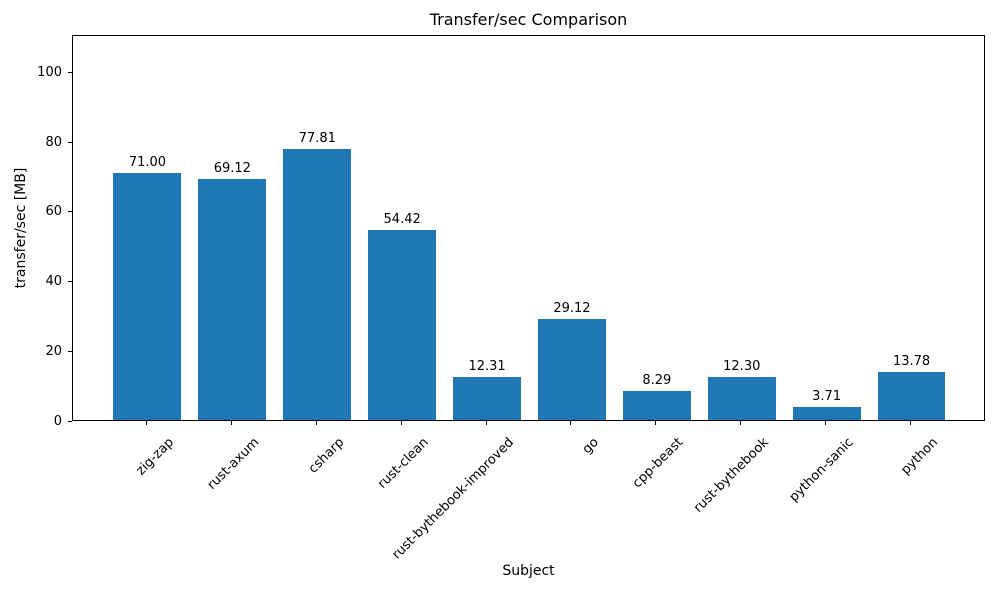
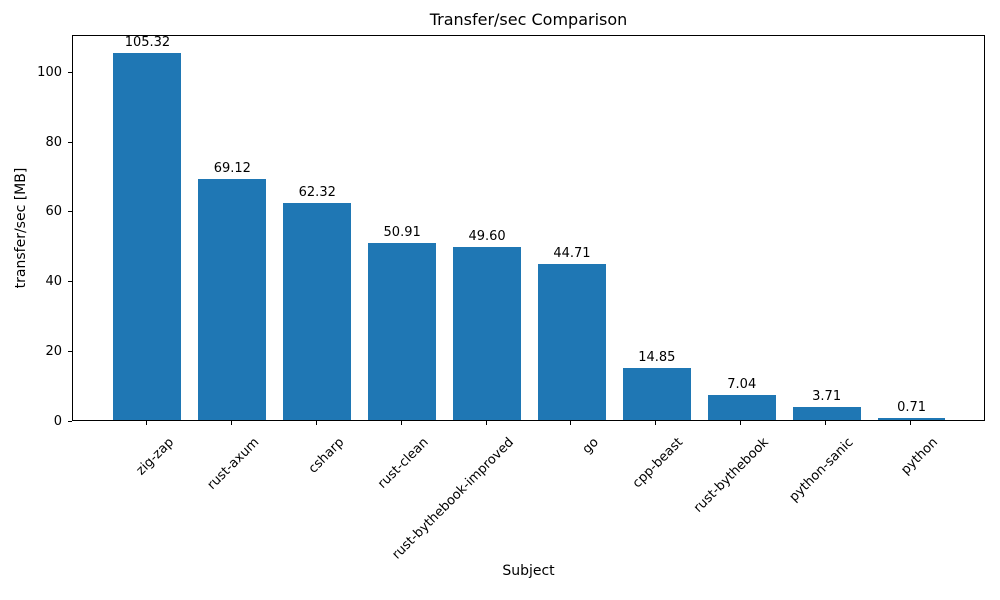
zig-zap: 71.00 -> 105.32
csharp: 77.81 -> 62.32
rust-clean: 54.42 -> 50.91
rust-bythebook-improved: 12.31 -> 49.60
go: 29.12 -> 44.71
cpp-beast: 8.29 -> 14.85
rust-bythebook: 12.30 -> 7.04
python: 13.78 -> 0.71
